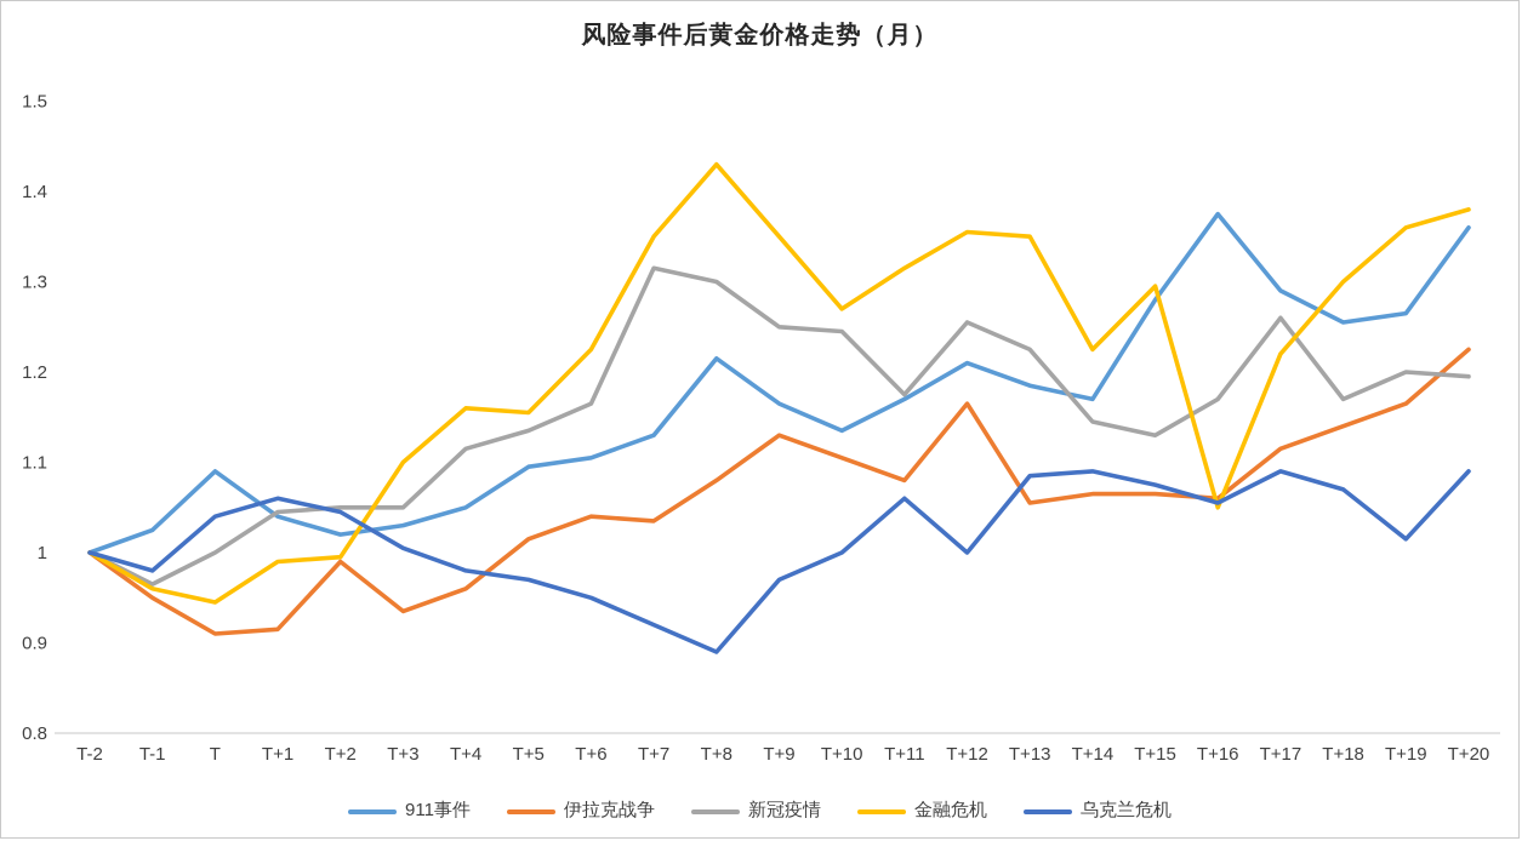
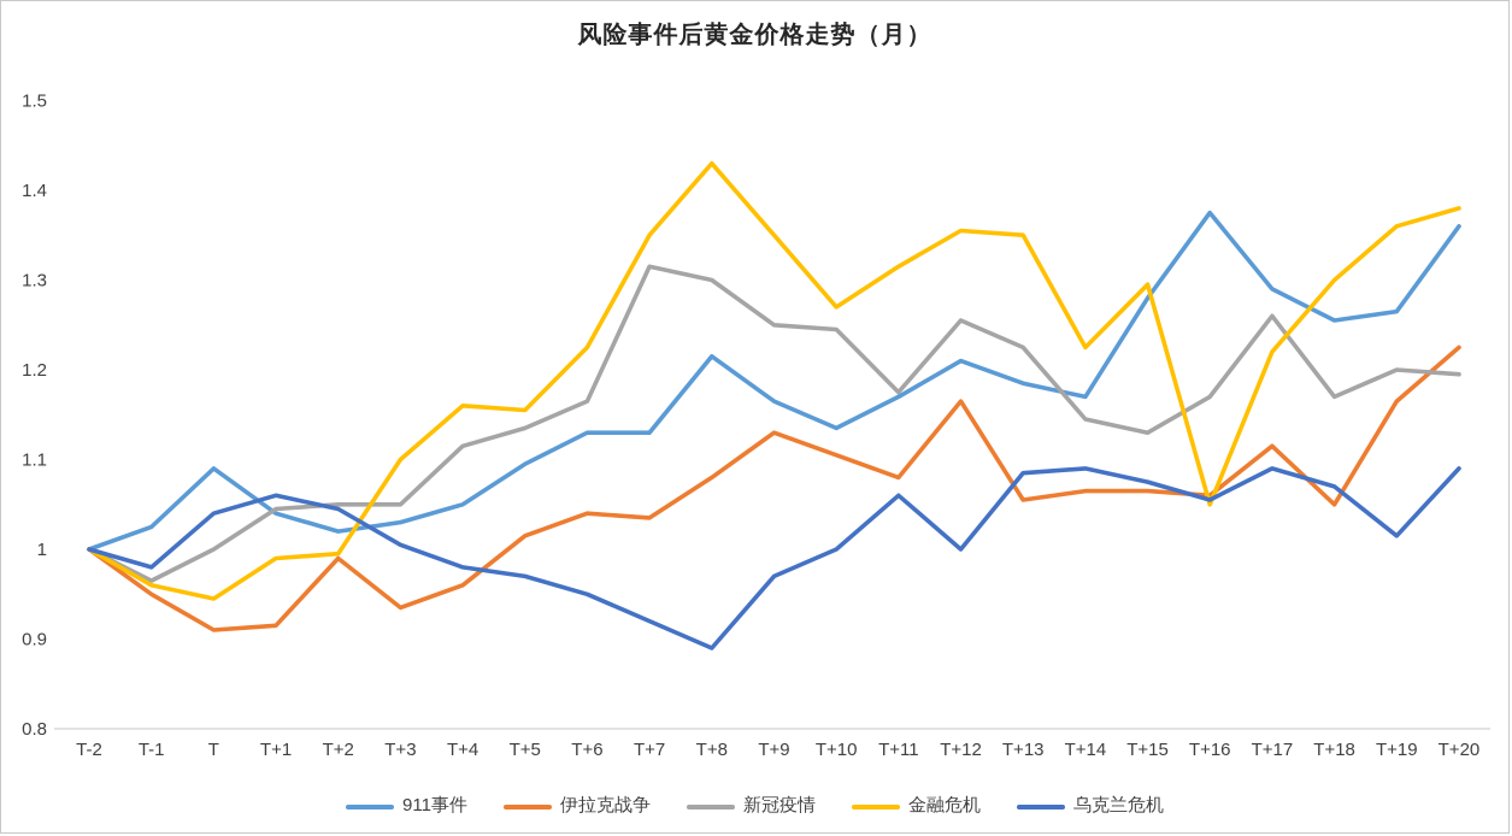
911事件/T+6: 1.10 -> 1.13
伊拉克战争/T+18: 1.14 -> 1.05
